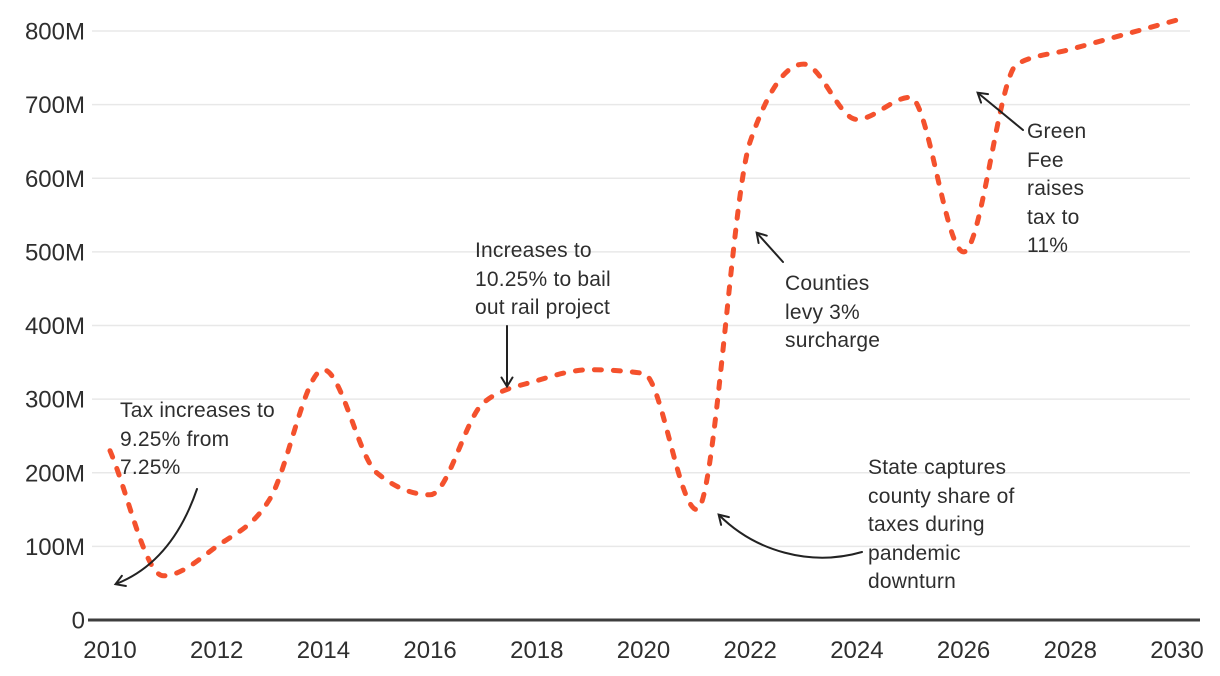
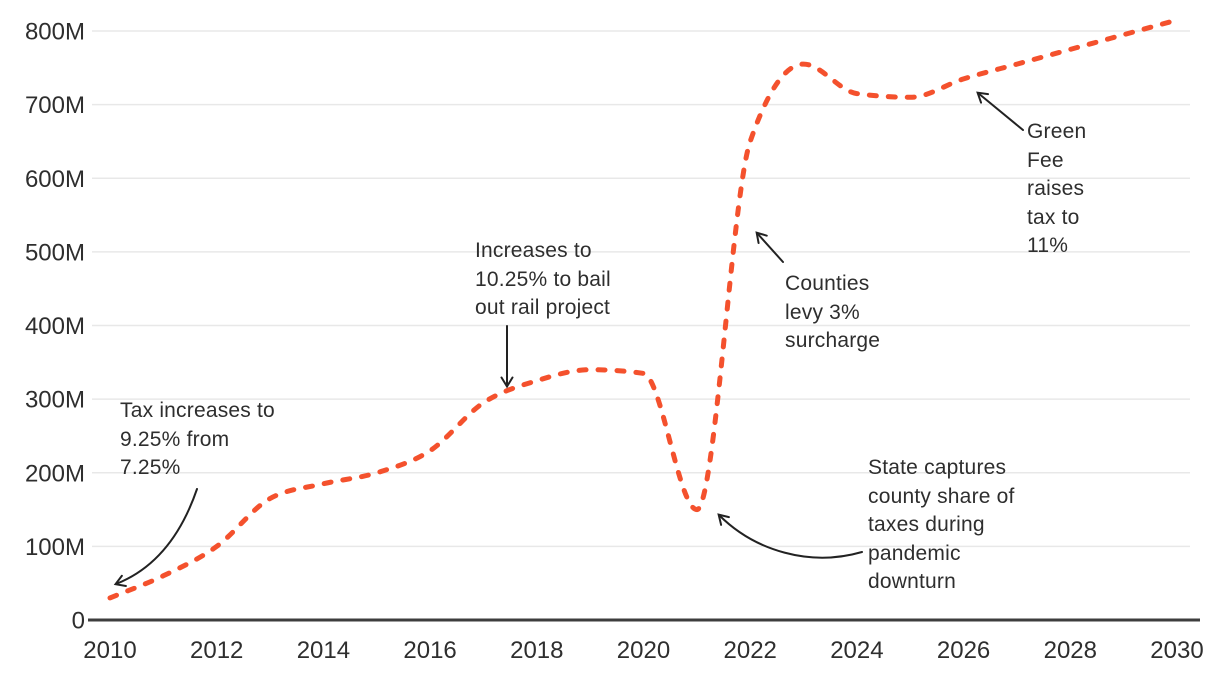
2010: 230M -> 30M
2014: 340M -> 180M
2016: 170M -> 230M
2024: 680M -> 720M
2026: 500M -> 740M
